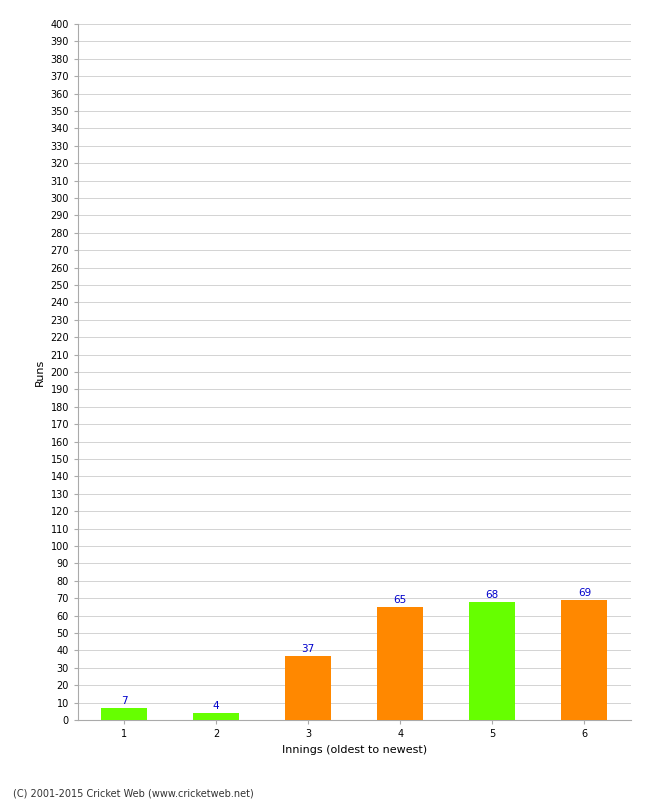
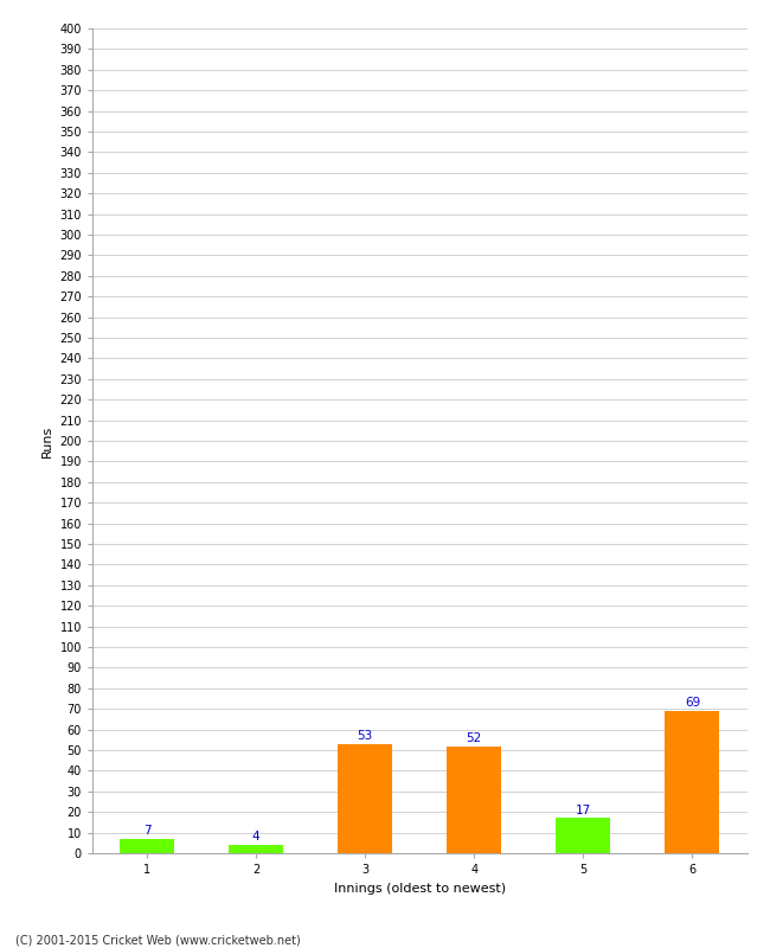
3: 37 -> 53
4: 65 -> 52
5: 68 -> 17
